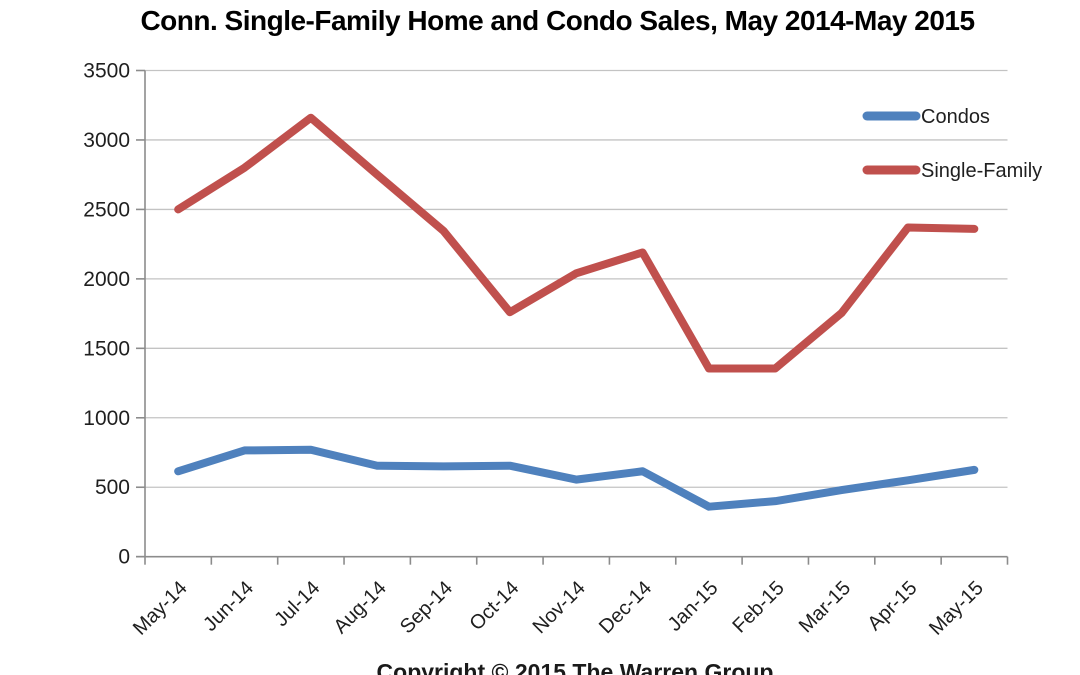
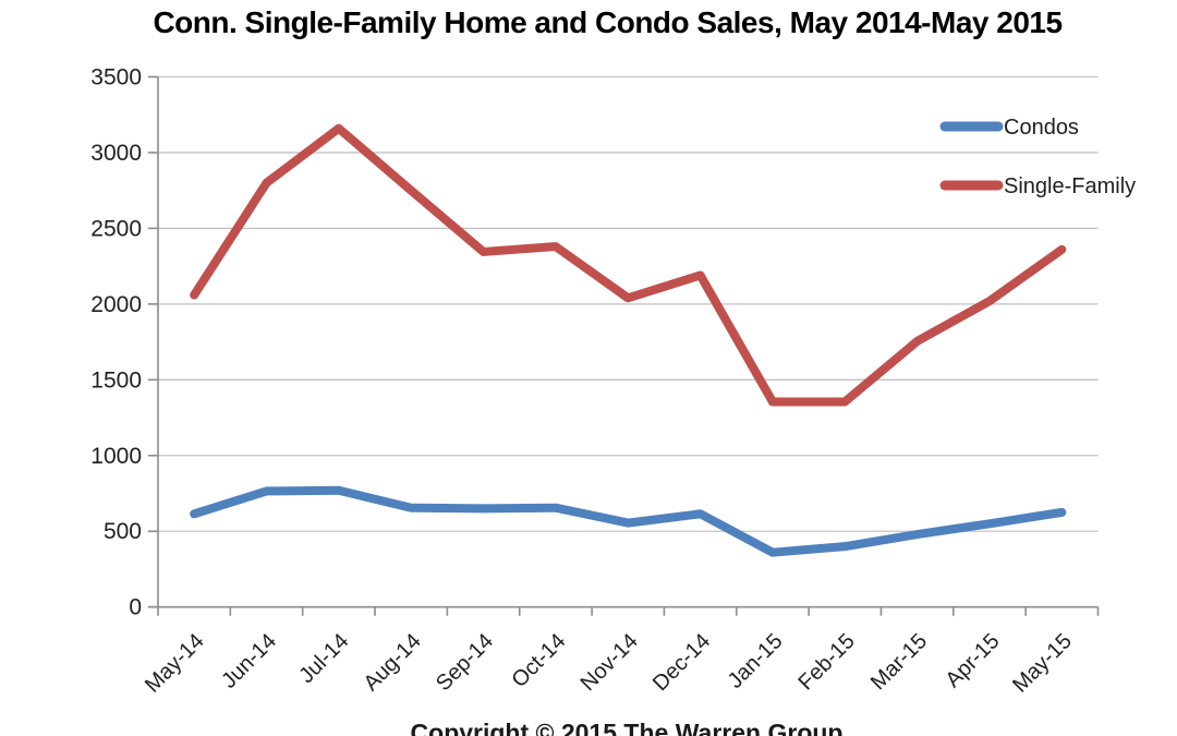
Single-Family/May-14: 2500 -> 2060
Single-Family/Oct-14: 1760 -> 2380
Single-Family/Apr-15: 2370 -> 2020
